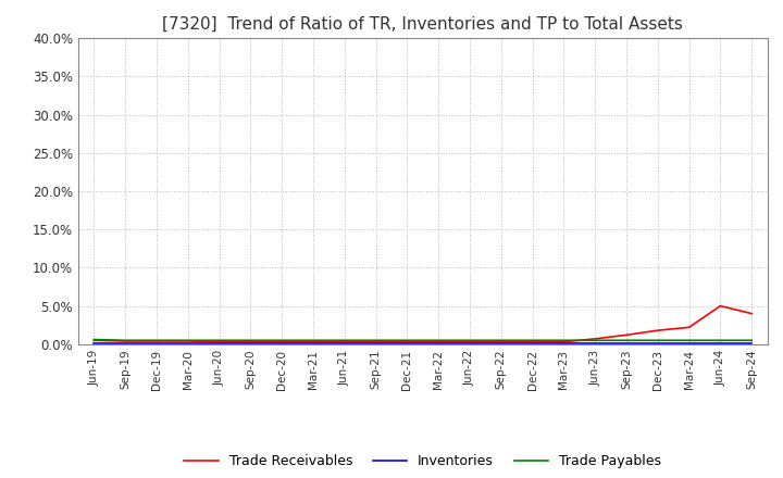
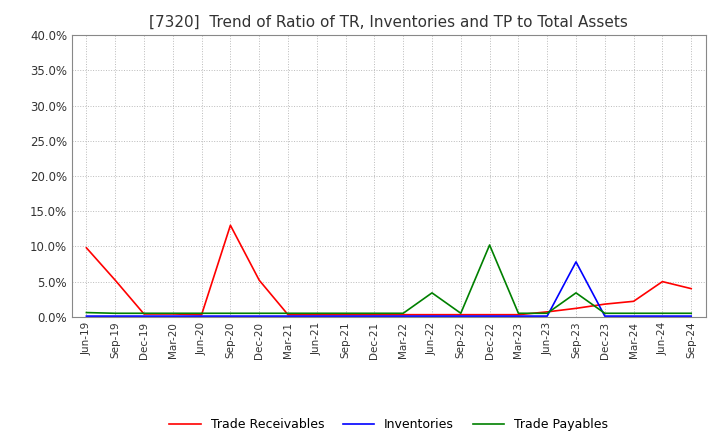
Trade Receivables/Jun-19: 0.5% -> 9.8%
Trade Receivables/Sep-19: 0.4% -> 5.2%
Trade Receivables/Sep-20: 0.3% -> 13.0%
Trade Receivables/Dec-20: 0.3% -> 5.2%
Trade Payables/Jun-22: 0.5% -> 3.4%
Trade Payables/Dec-22: 0.5% -> 10.2%
Inventories/Sep-23: 0.1% -> 7.8%
Trade Payables/Sep-23: 0.5% -> 3.4%
